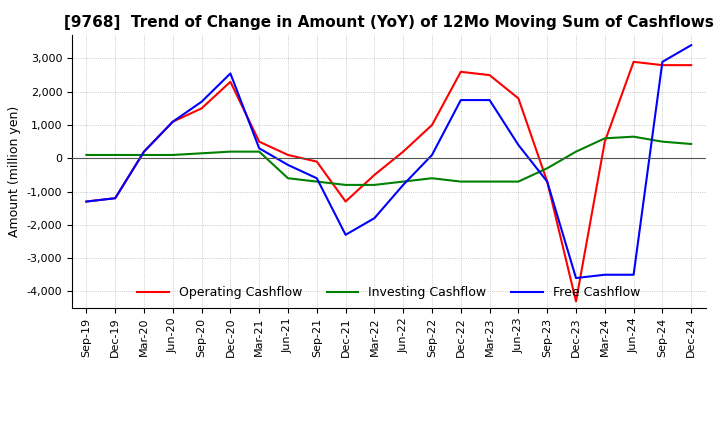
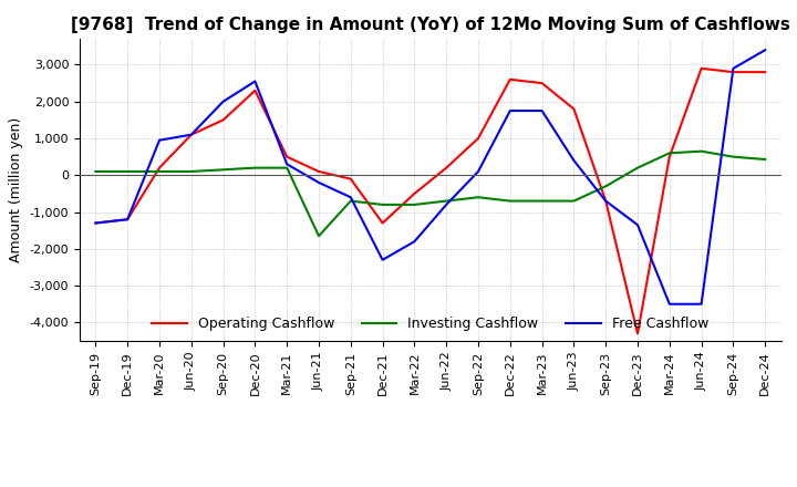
Free Cashflow/Mar-20: 200 -> 950
Free Cashflow/Sep-20: 1,700 -> 2,000
Investing Cashflow/Jun-21: -600 -> -1,650
Free Cashflow/Dec-23: -3,600 -> -1,350
